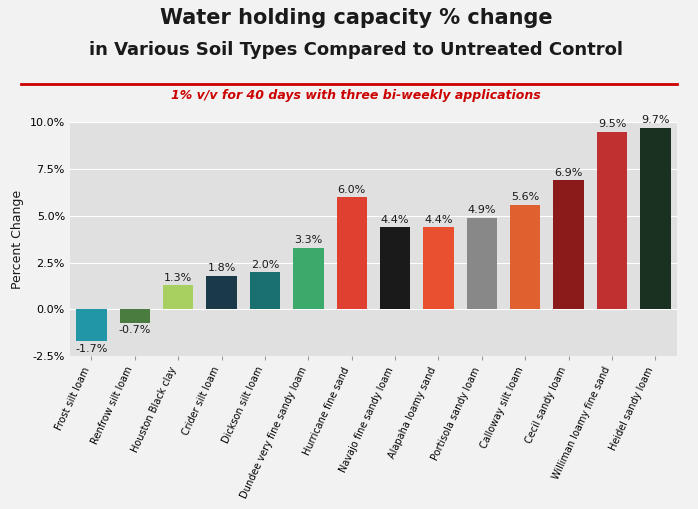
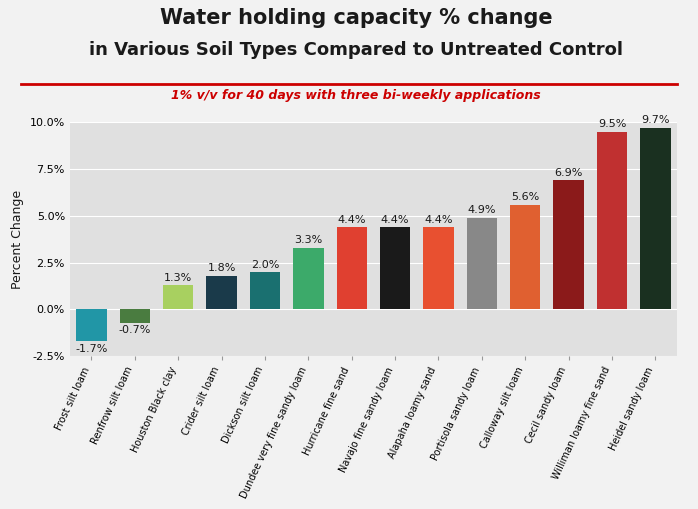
Hurricane fine sand: 6.0% -> 4.4%
